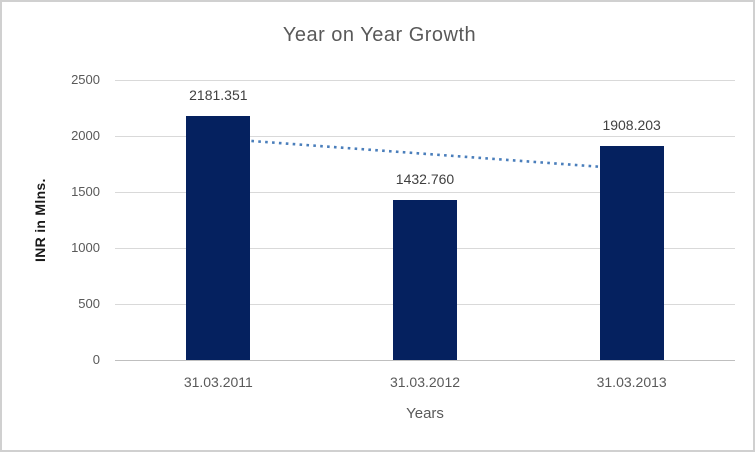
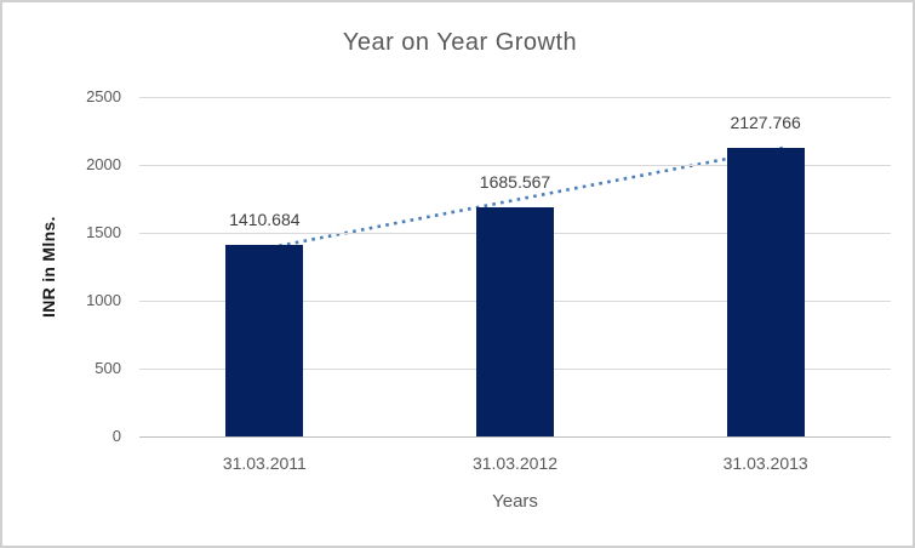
31.03.2011: 2181.351 -> 1410.684
31.03.2012: 1432.760 -> 1685.567
31.03.2013: 1908.203 -> 2127.766
